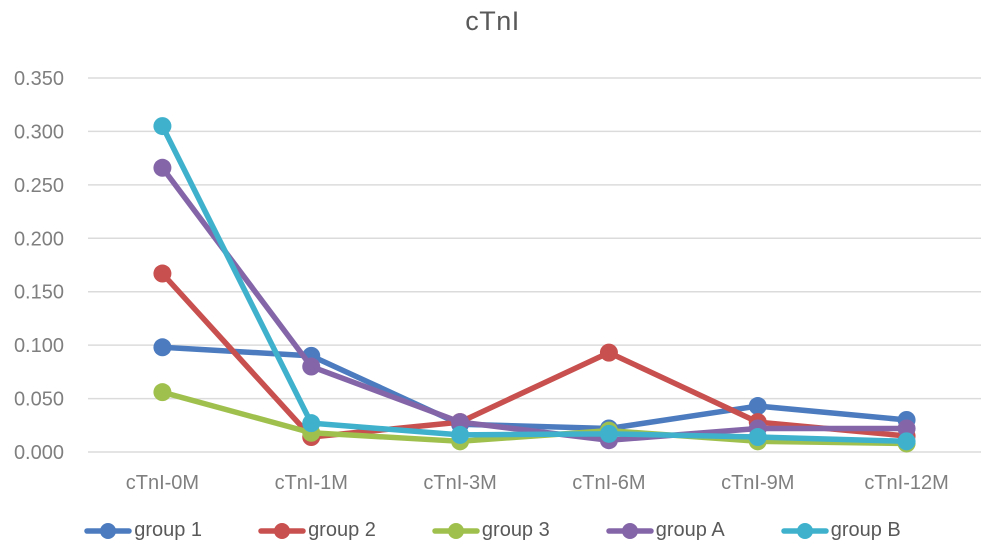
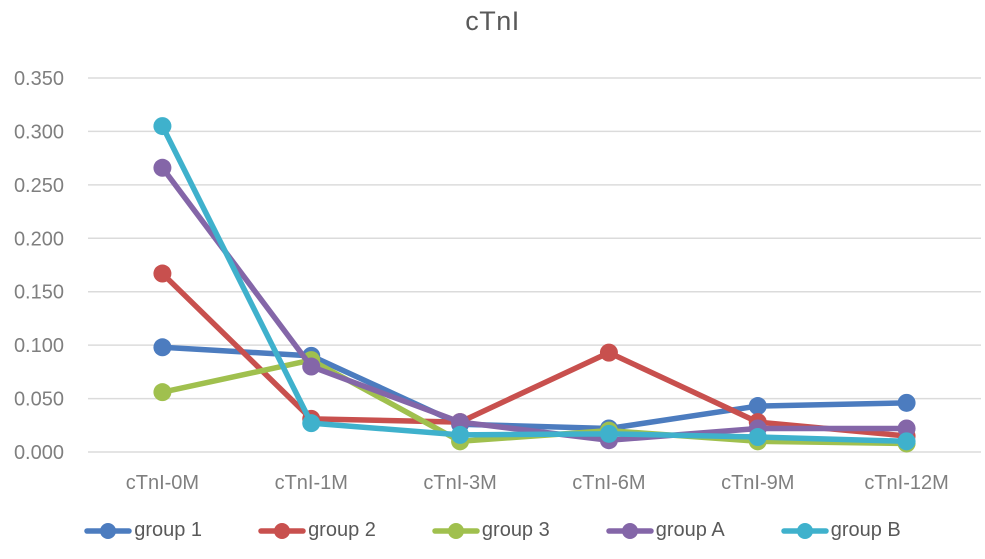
group 2/cTnI-1M: 0.014 -> 0.031
group 3/cTnI-1M: 0.018 -> 0.086
group 1/cTnI-12M: 0.030 -> 0.046
